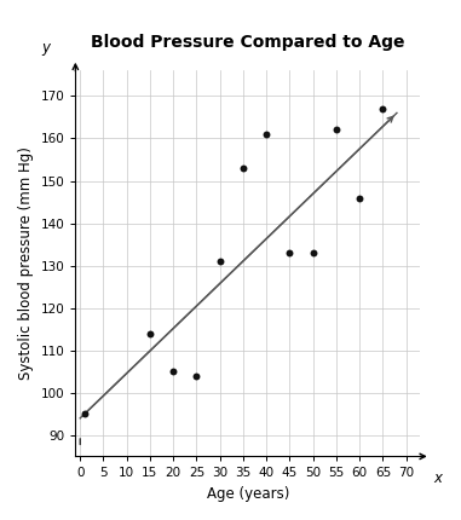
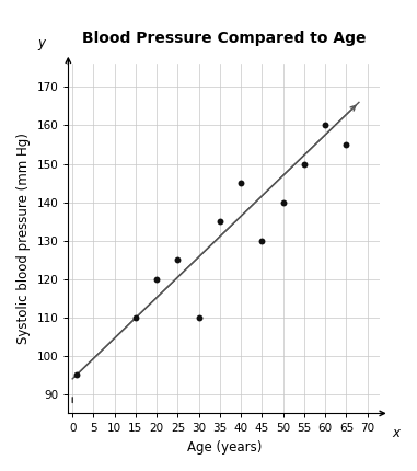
15: 114 -> 110
20: 105 -> 120
25: 104 -> 125
30: 131 -> 110
35: 153 -> 135
40: 161 -> 145
45: 133 -> 130
50: 133 -> 140
55: 162 -> 150
60: 146 -> 160
65: 167 -> 155
